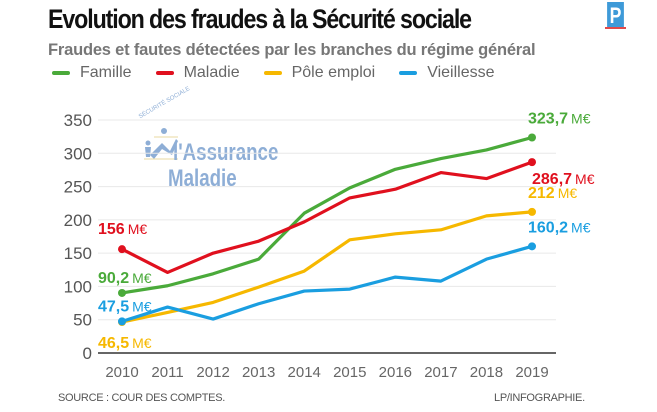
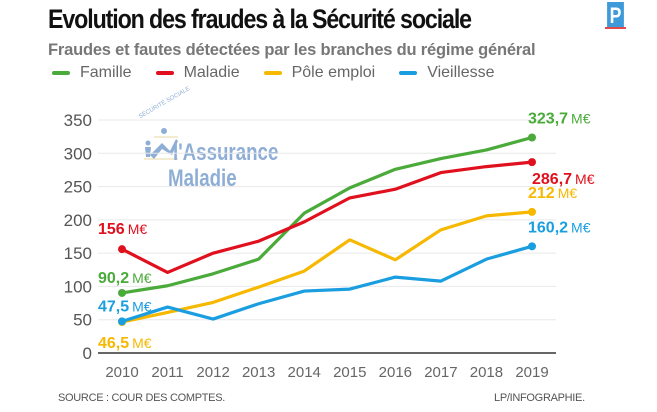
Pôle emploi/2016: 180 -> 140
Maladie/2018: 260 -> 280
